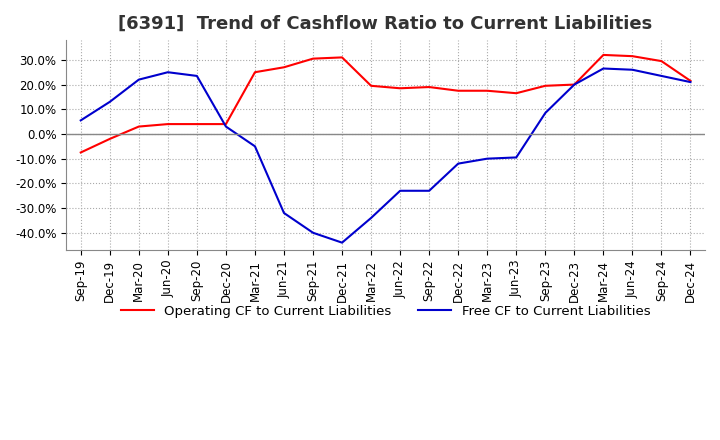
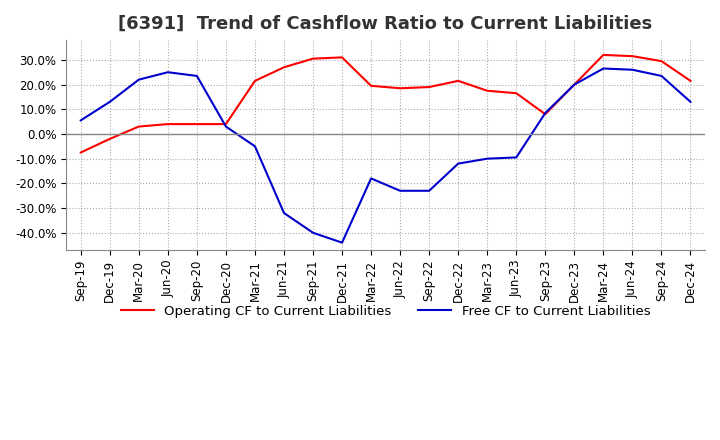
Operating CF to Current Liabilities/Mar-21: 25.0% -> 21.5%
Free CF to Current Liabilities/Mar-22: -34.0% -> -18.0%
Operating CF to Current Liabilities/Dec-22: 17.5% -> 21.5%
Operating CF to Current Liabilities/Sep-23: 19.5% -> 8.0%
Free CF to Current Liabilities/Dec-24: 21.0% -> 13.0%
